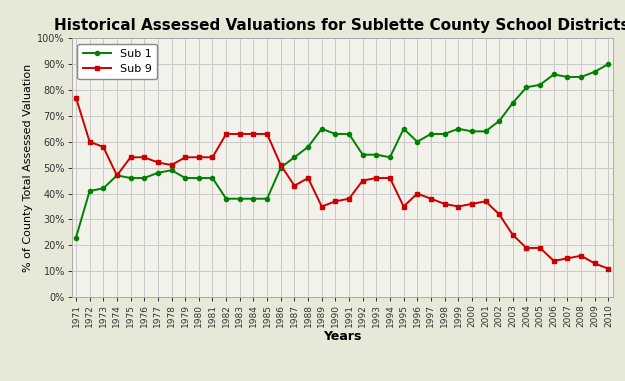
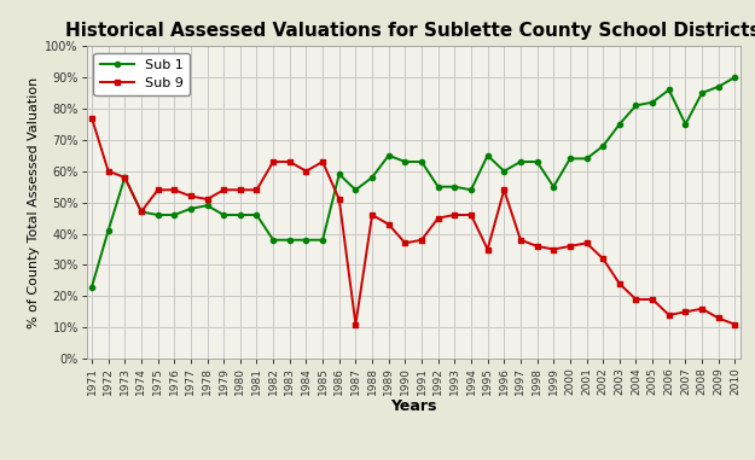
Sub 1/1973: 42% -> 58%
Sub 9/1984: 63% -> 60%
Sub 1/1986: 50% -> 59%
Sub 9/1987: 43% -> 11%
Sub 9/1989: 35% -> 43%
Sub 9/1996: 40% -> 54%
Sub 1/1999: 65% -> 55%
Sub 1/2007: 85% -> 75%
